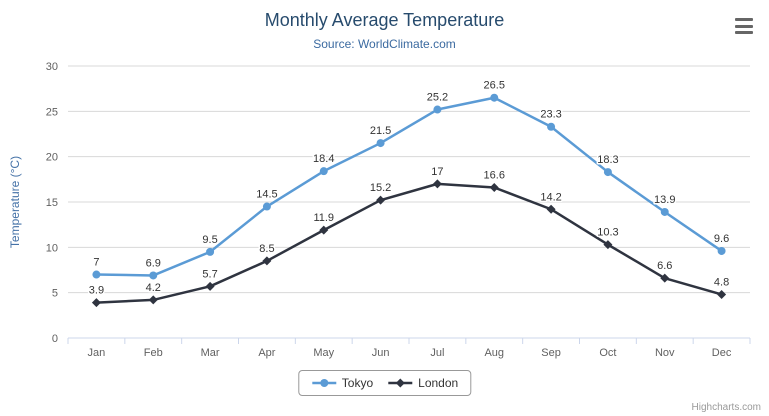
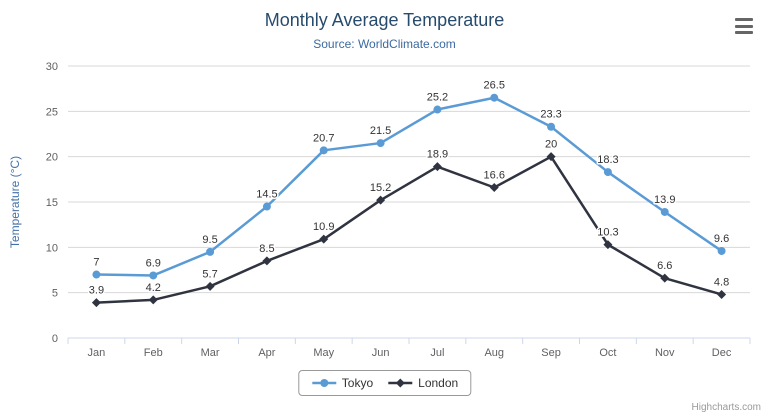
Tokyo/May: 18.4 -> 20.7
London/May: 11.9 -> 10.9
London/Jul: 17 -> 18.9
London/Sep: 14.2 -> 20
